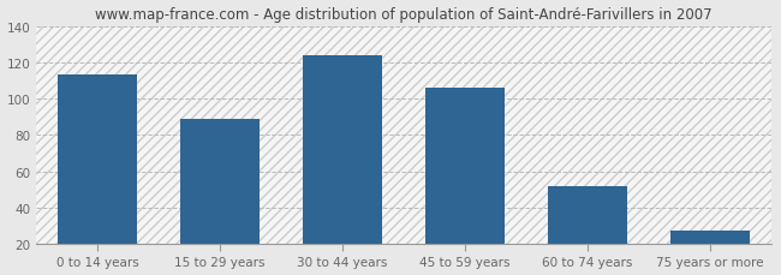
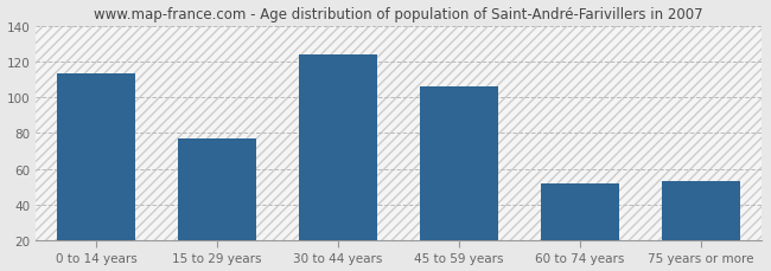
15 to 29 years: 89 -> 77
75 years or more: 27 -> 53
